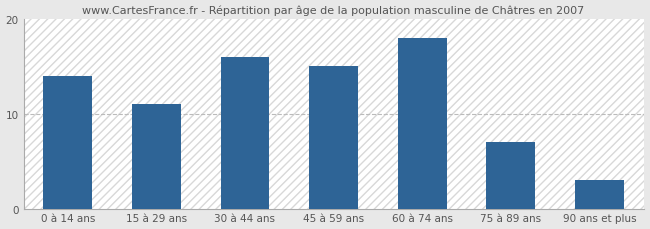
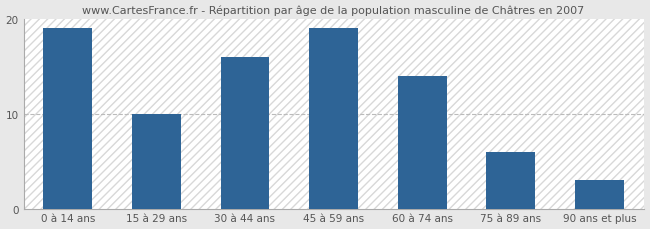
0 à 14 ans: 14 -> 19
15 à 29 ans: 11 -> 10
45 à 59 ans: 15 -> 19
60 à 74 ans: 18 -> 14
75 à 89 ans: 7 -> 6
